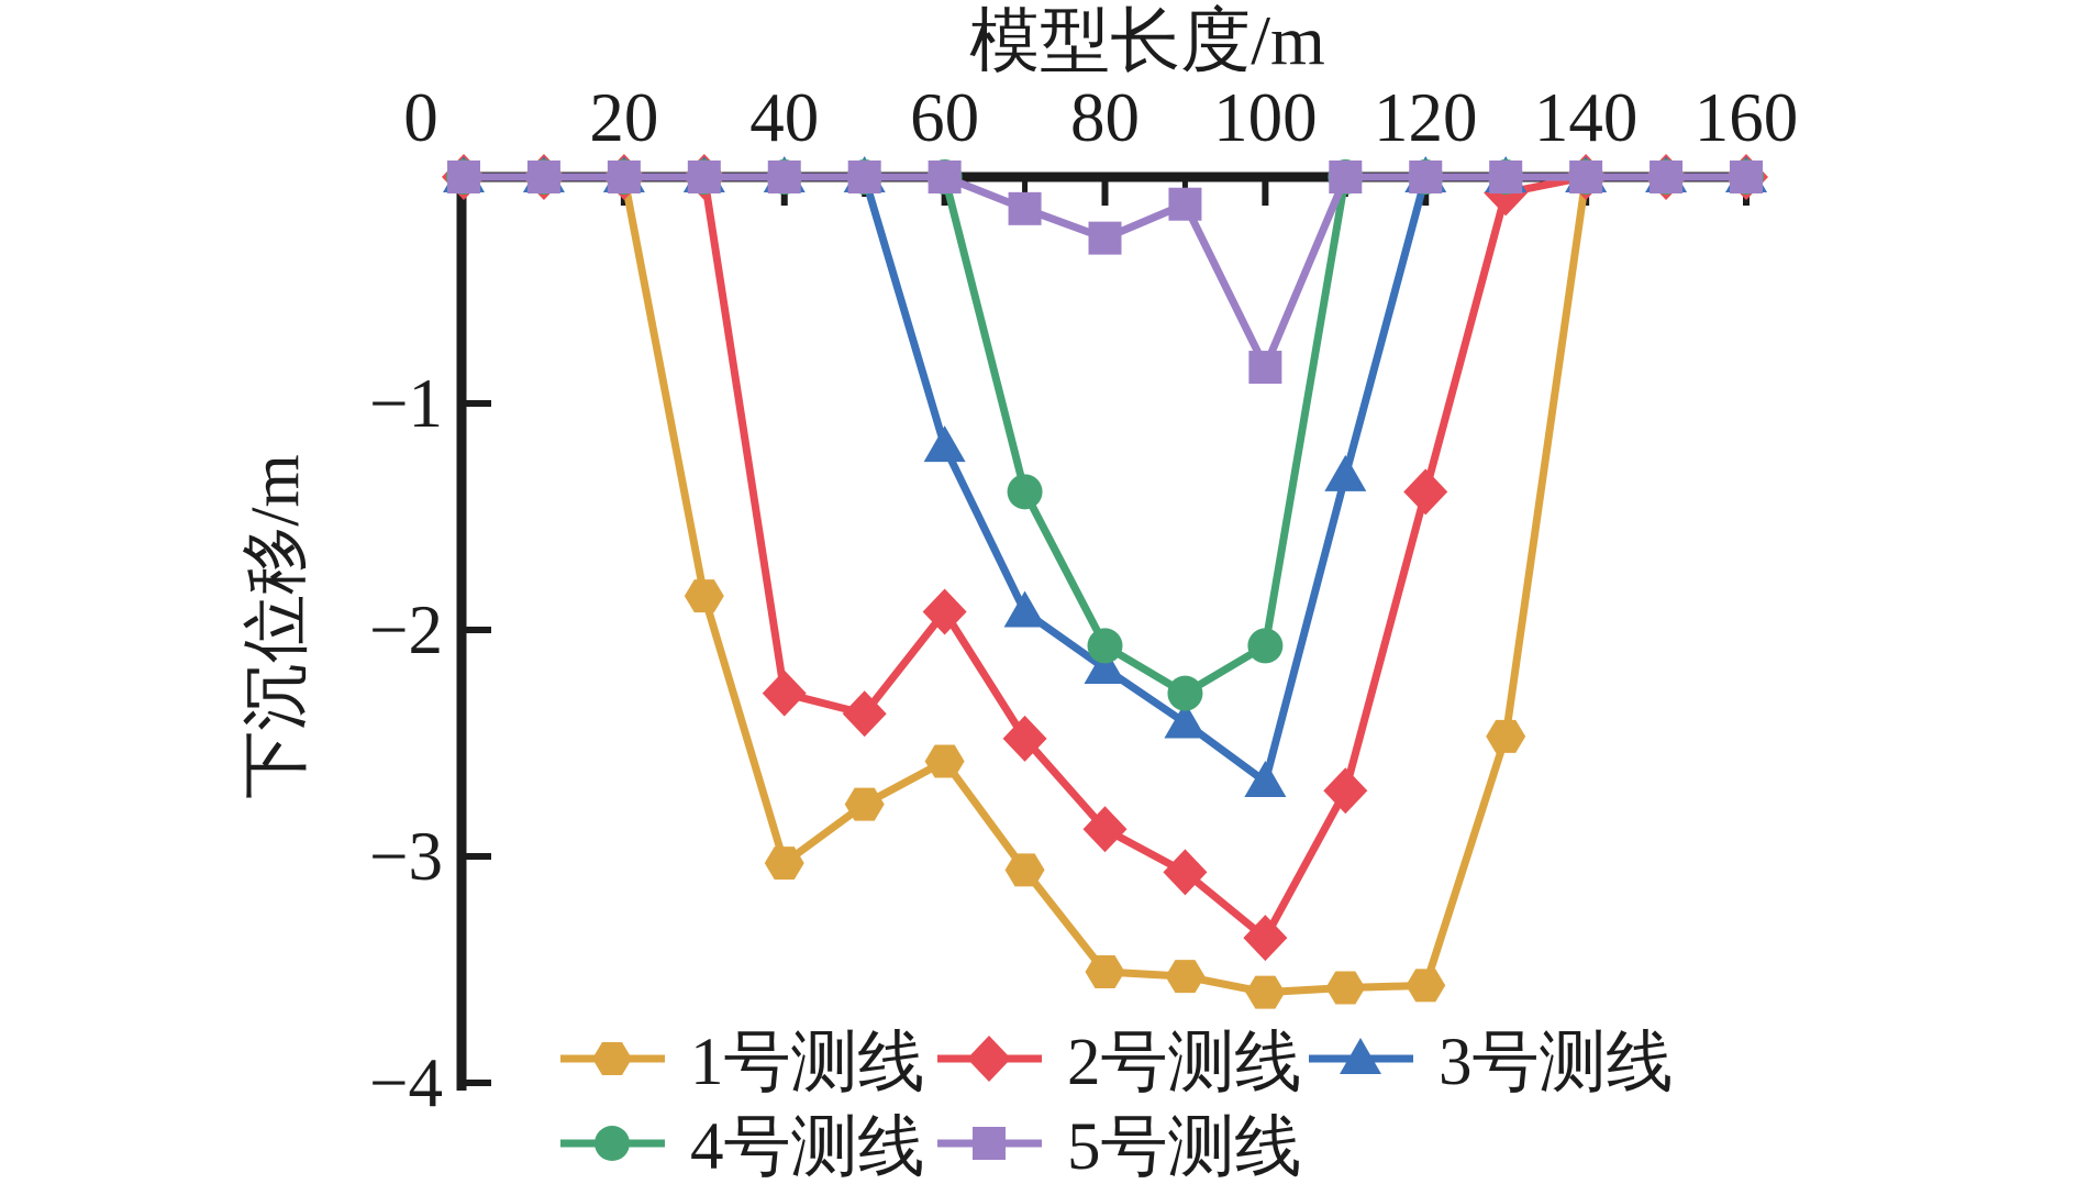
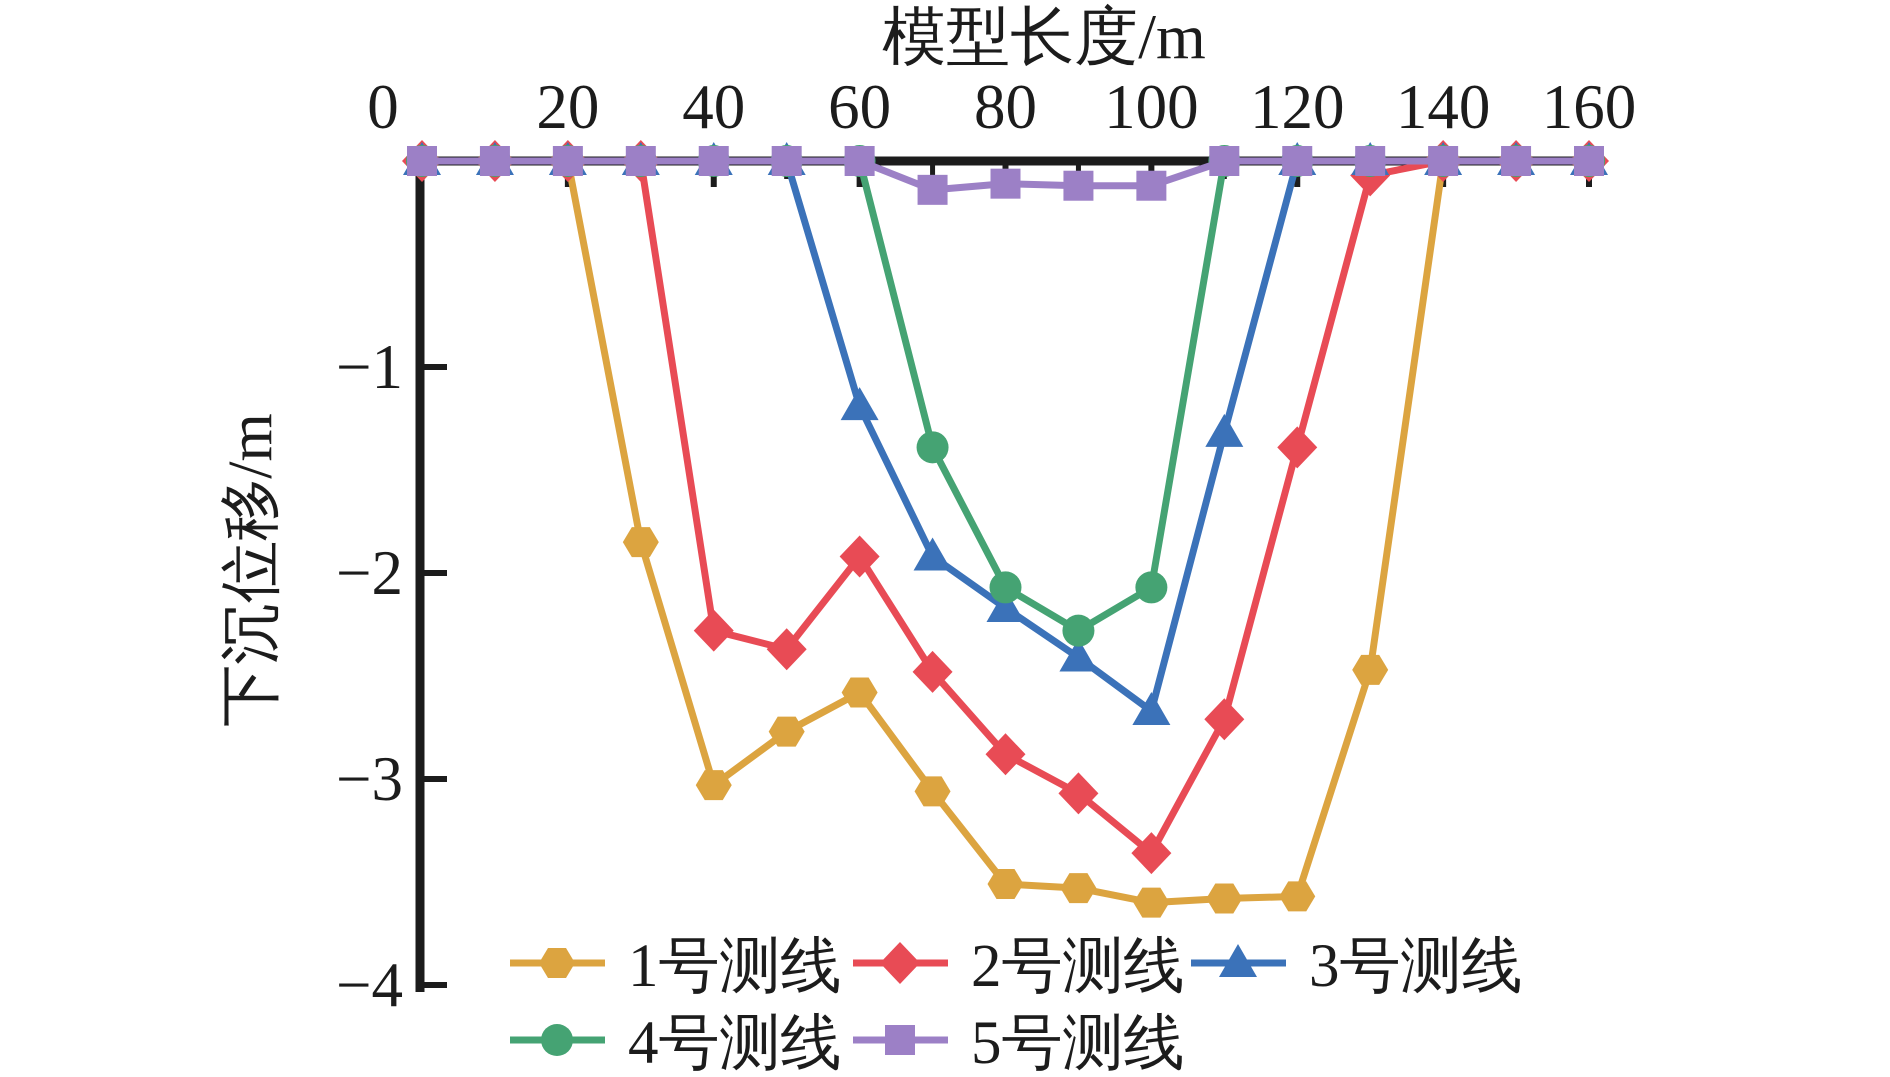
5号测线/80: -0.27 -> -0.11
5号测线/100: -0.84 -> -0.12
